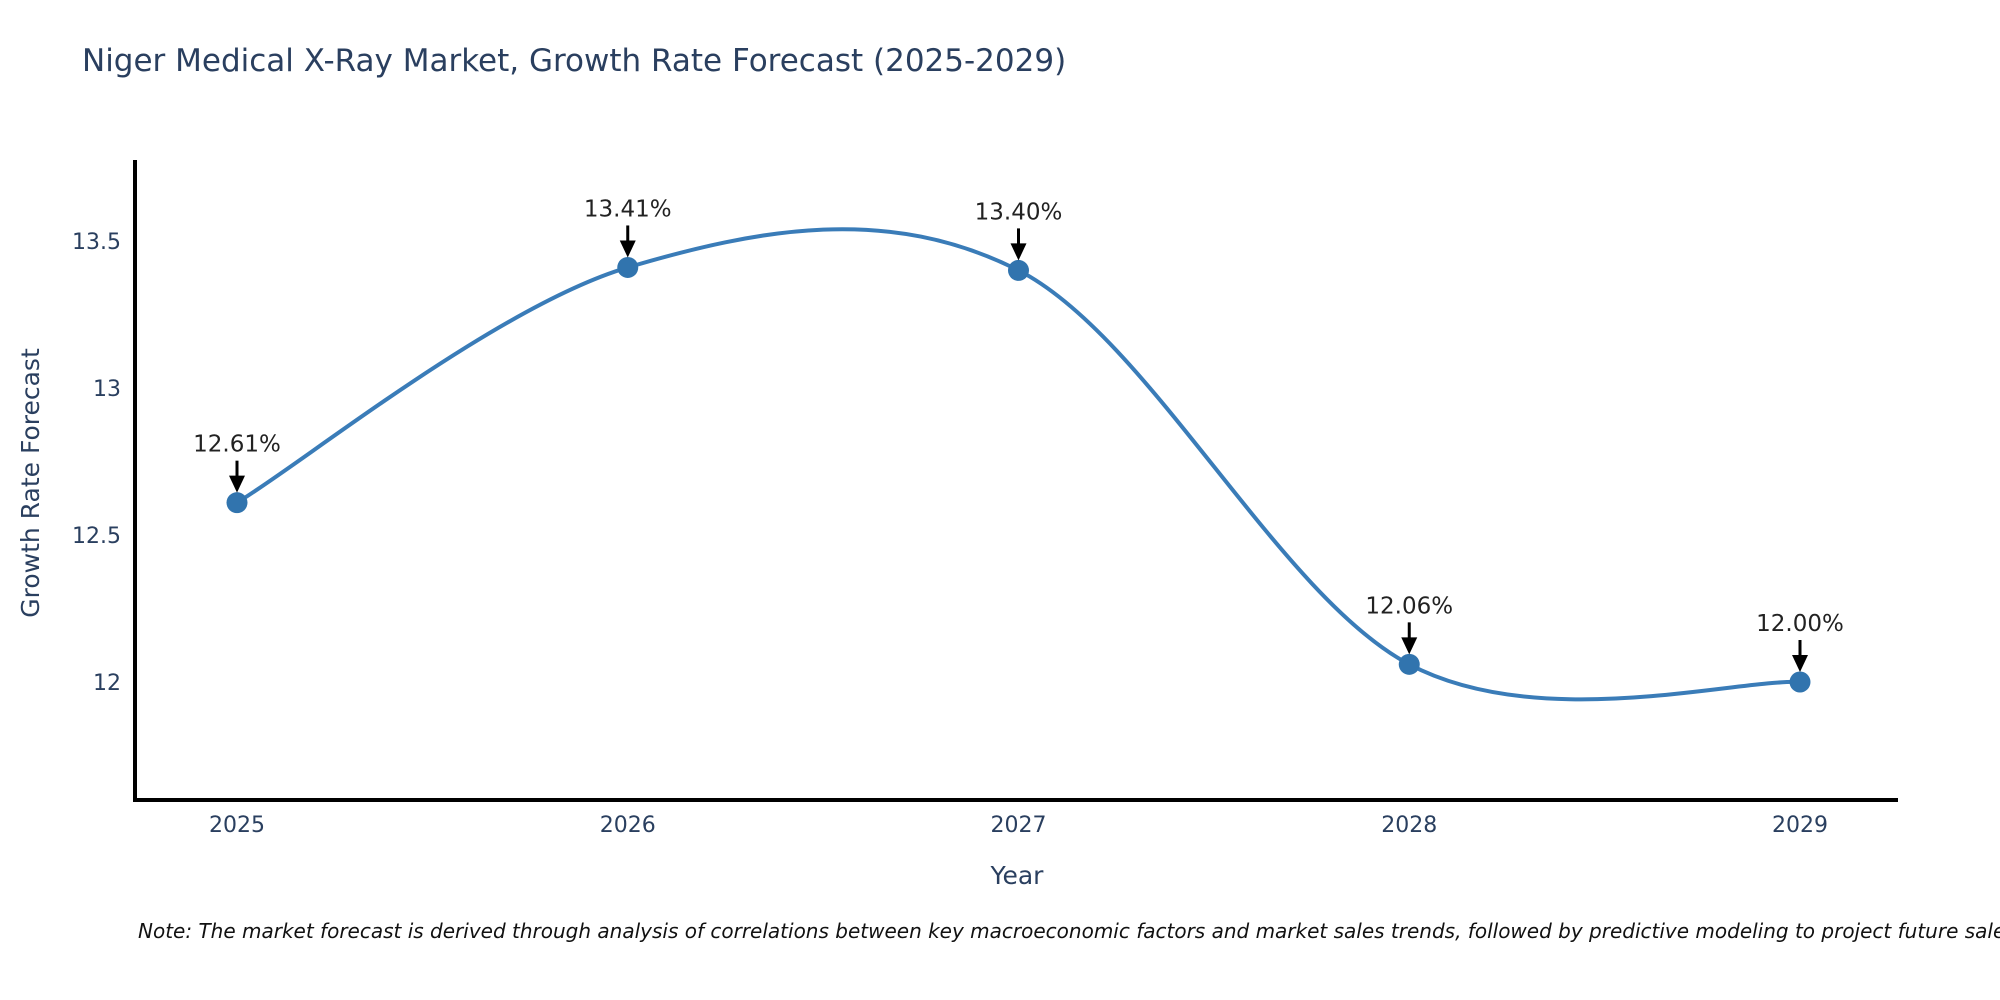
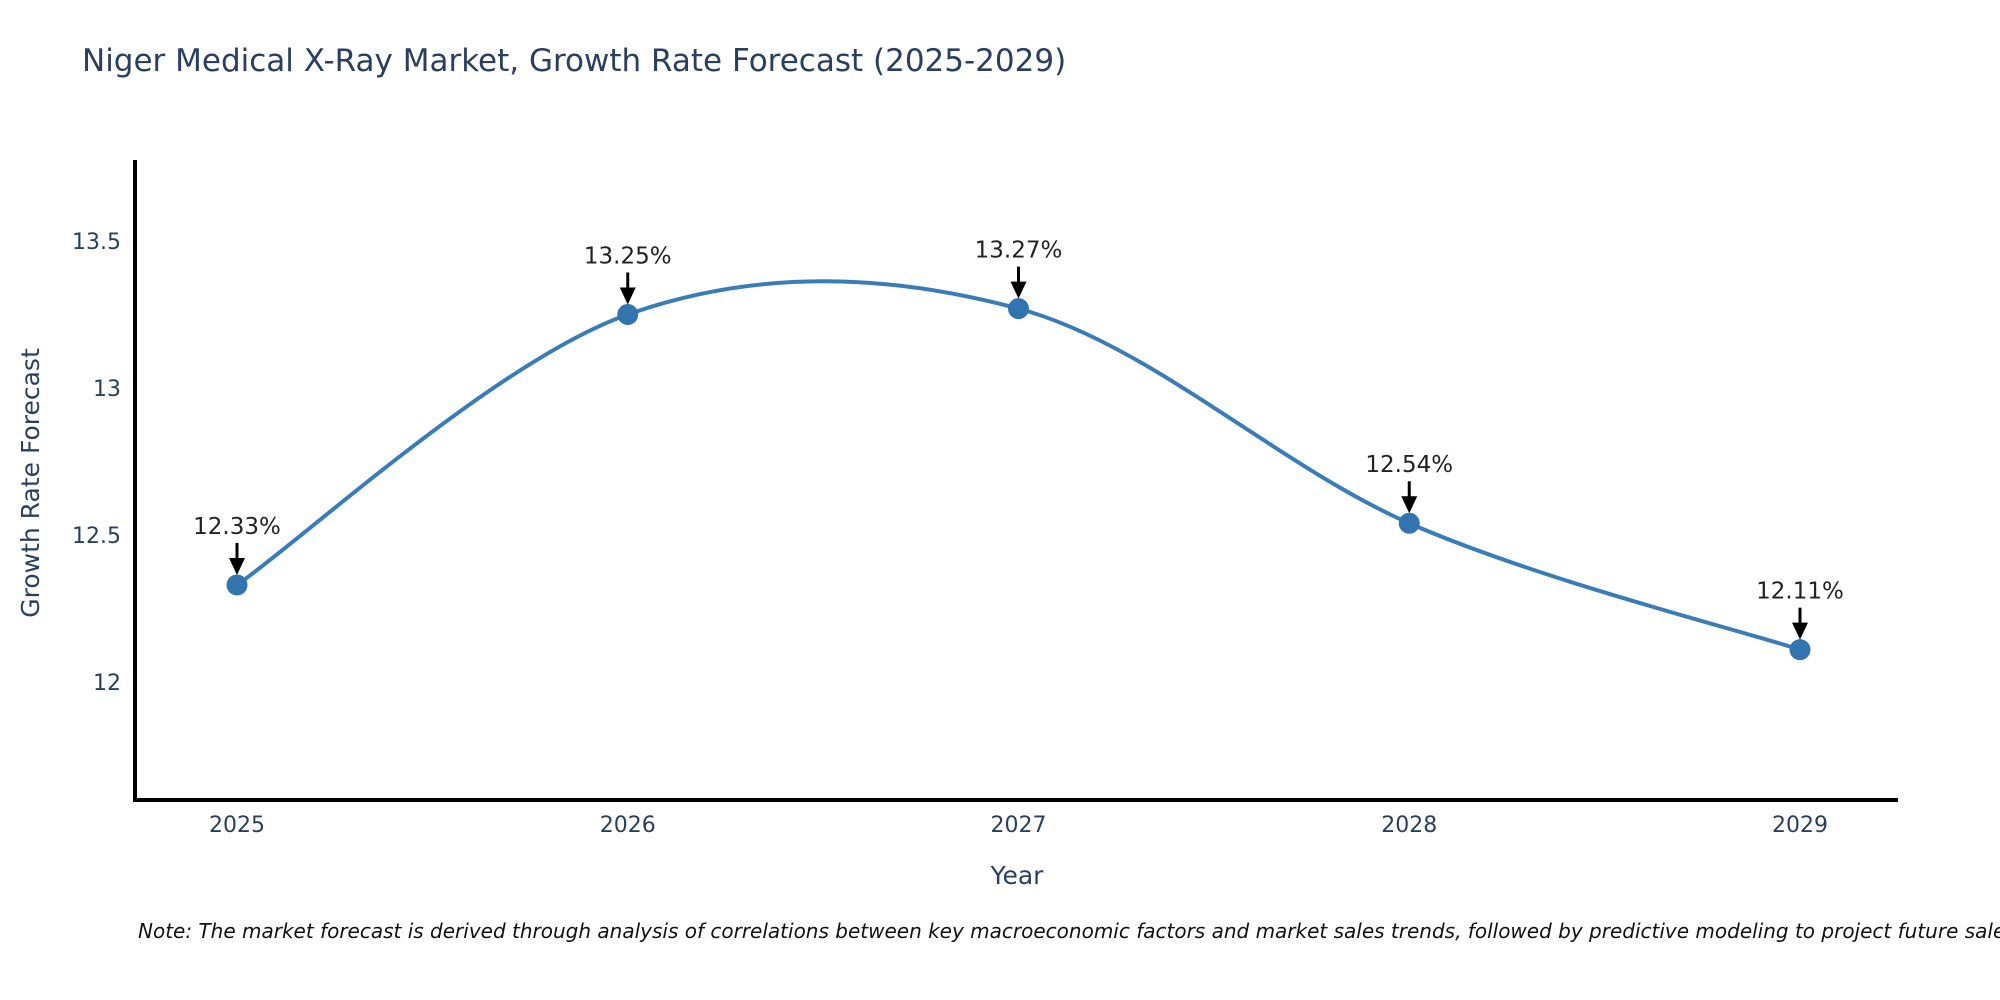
2025: 12.61% -> 12.33%
2026: 13.41% -> 13.25%
2027: 13.40% -> 13.27%
2028: 12.06% -> 12.54%
2029: 12.00% -> 12.11%
